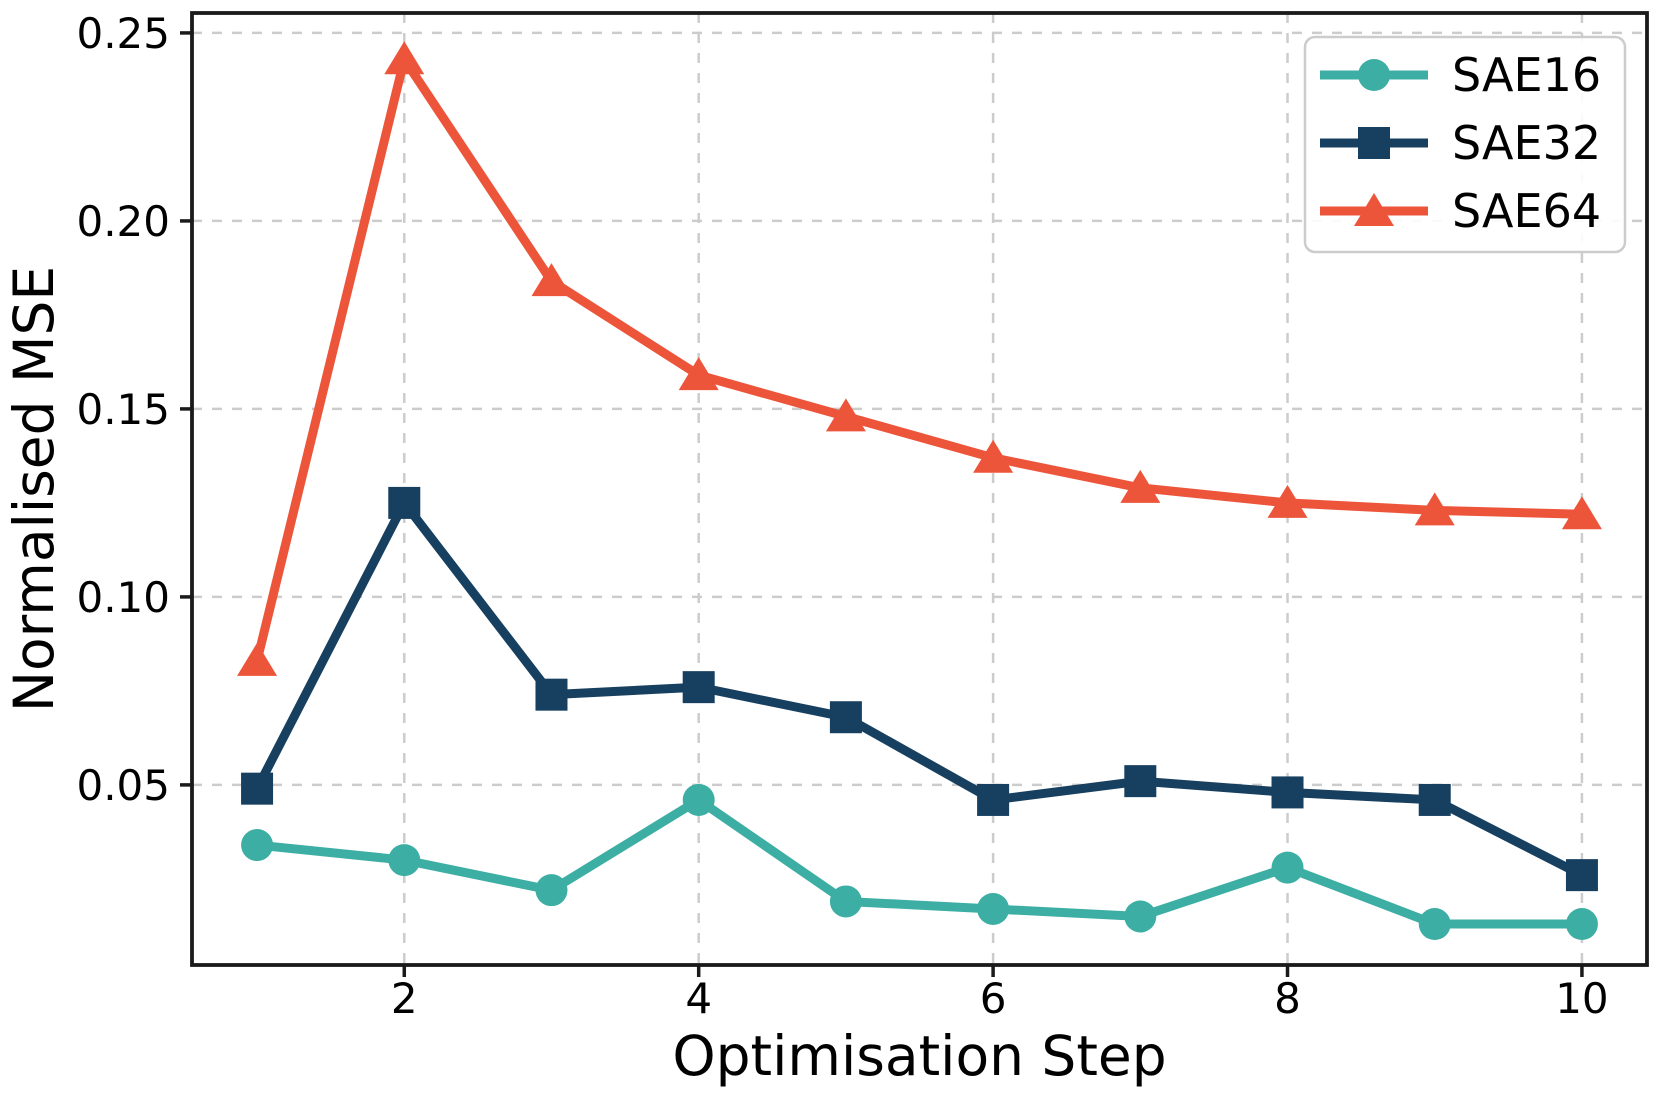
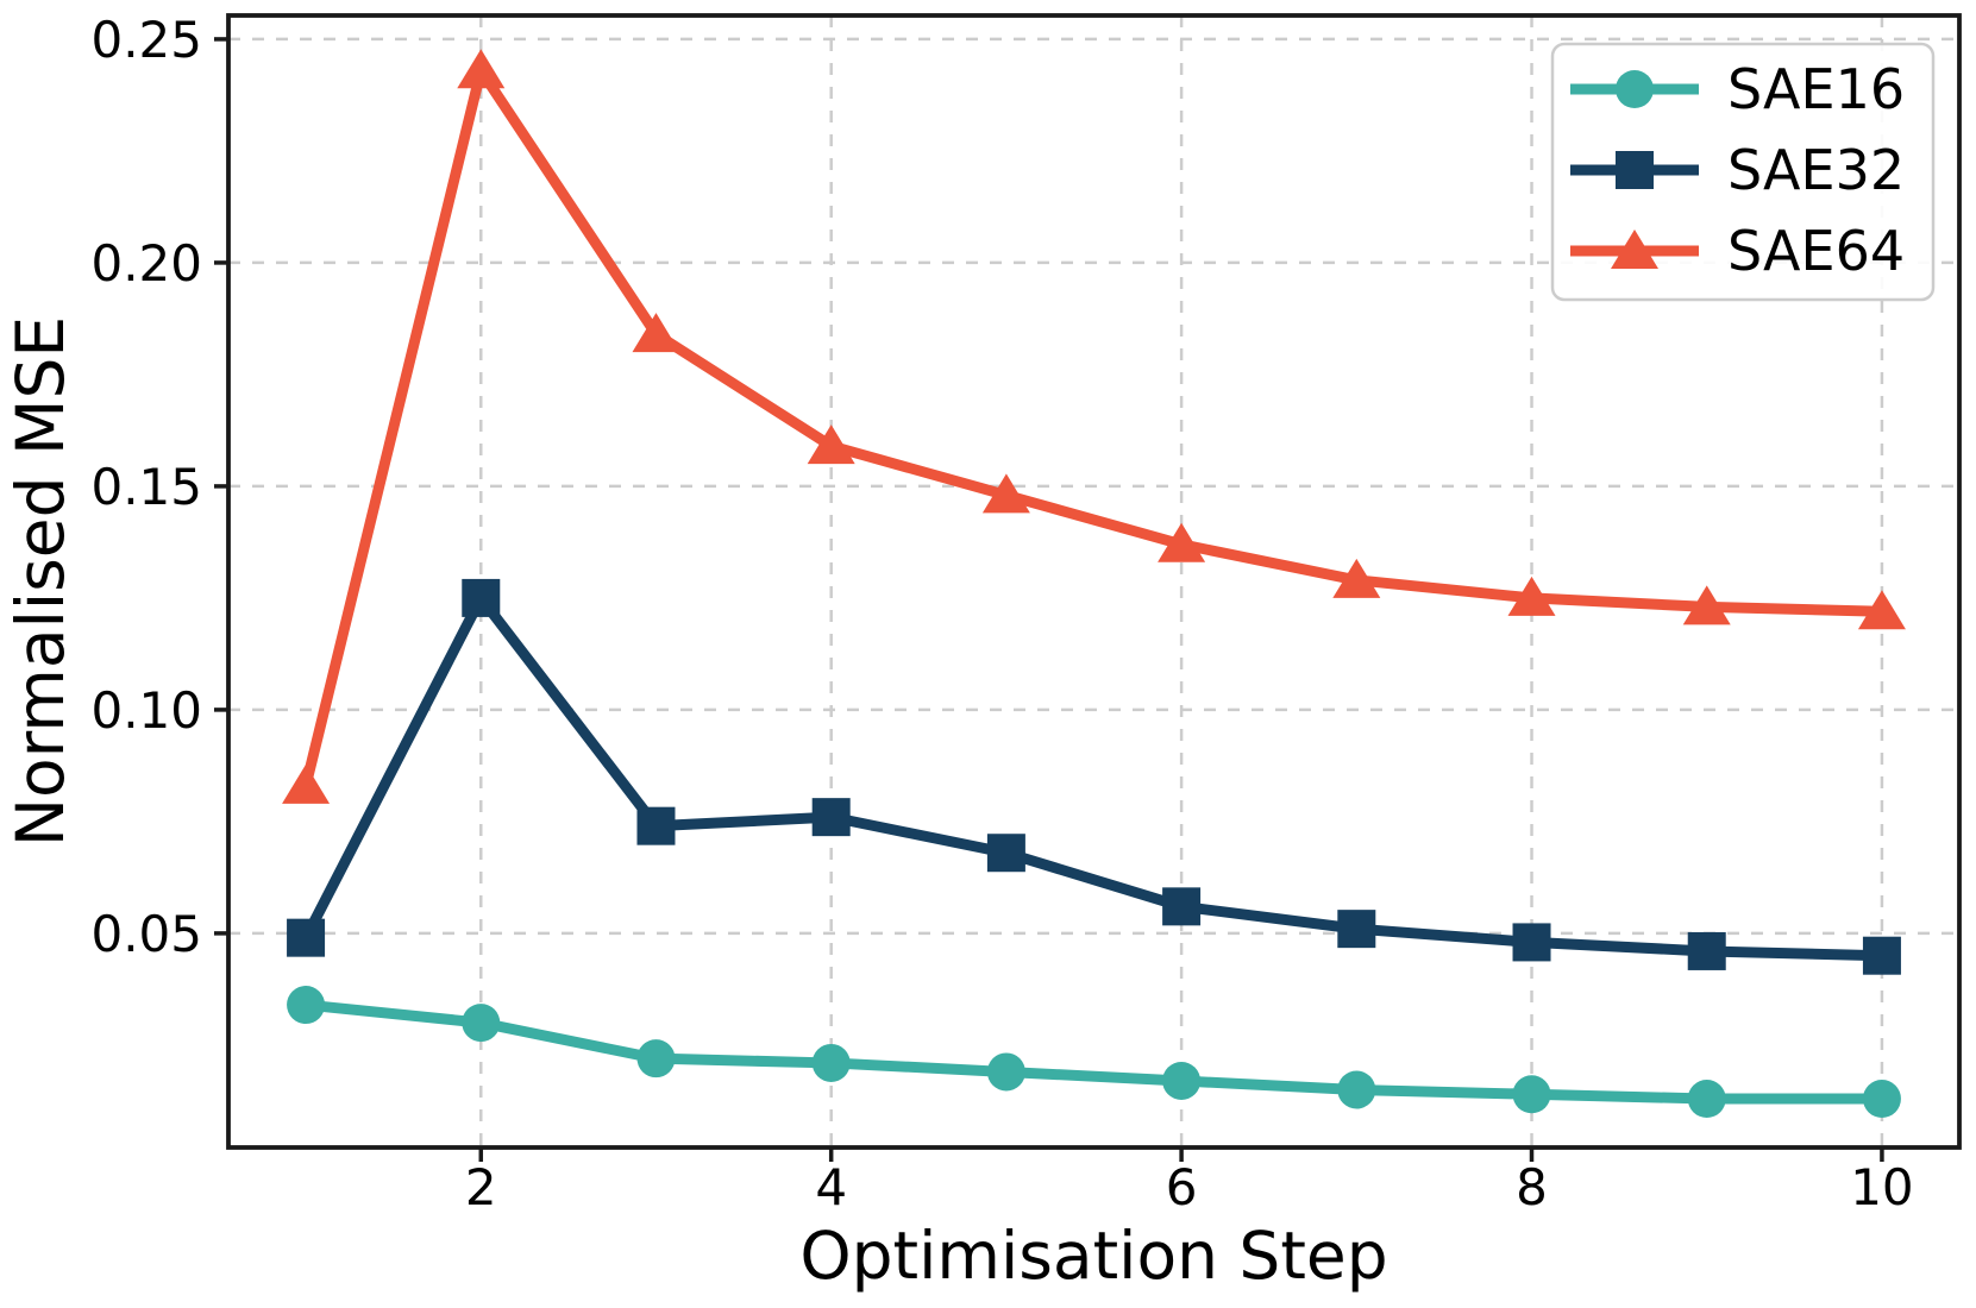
SAE16/4: 0.046 -> 0.021
SAE32/6: 0.046 -> 0.056
SAE16/8: 0.028 -> 0.014
SAE32/10: 0.026 -> 0.045
